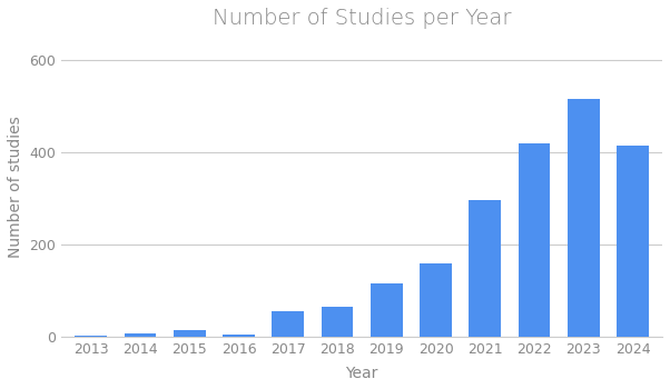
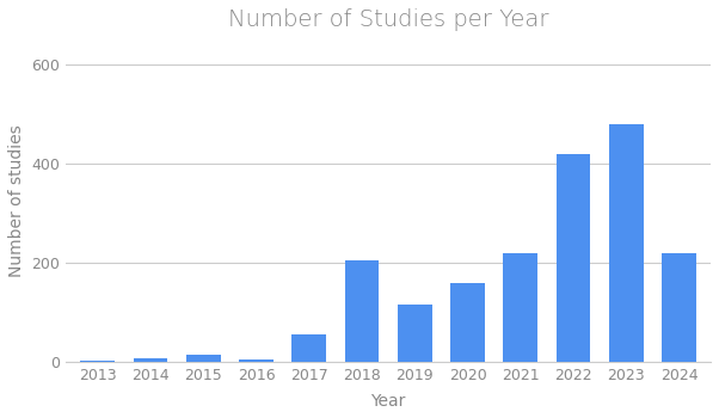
2018: 65 -> 205
2021: 295 -> 220
2023: 515 -> 480
2024: 415 -> 220
